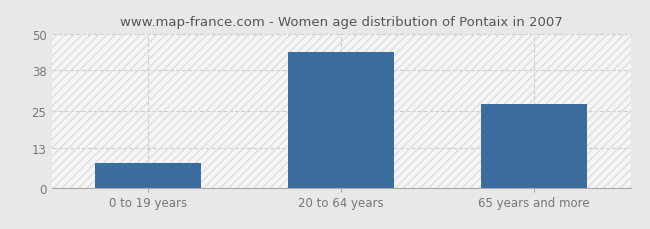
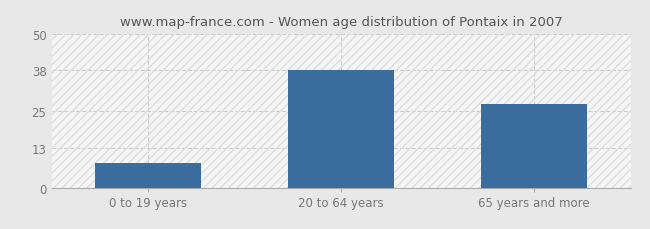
20 to 64 years: 44 -> 38
